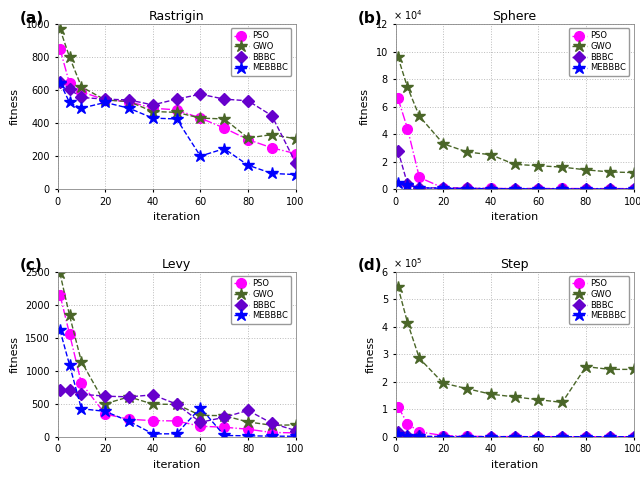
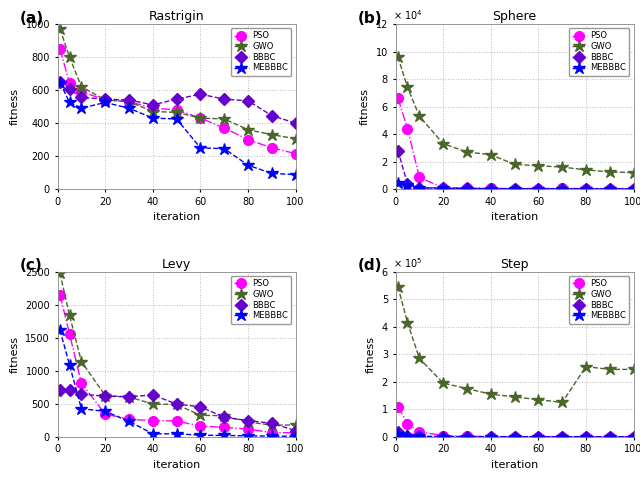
Rastrigin/MEBBBC/60: 200 -> 250
Rastrigin/GWO/80: 310 -> 360
Rastrigin/BBBC/100: 160 -> 400
Levy/GWO/20: 500 -> 620
Levy/BBBC/60: 220 -> 460
Levy/MEBBBC/60: 440 -> 20
Levy/BBBC/80: 400 -> 240
